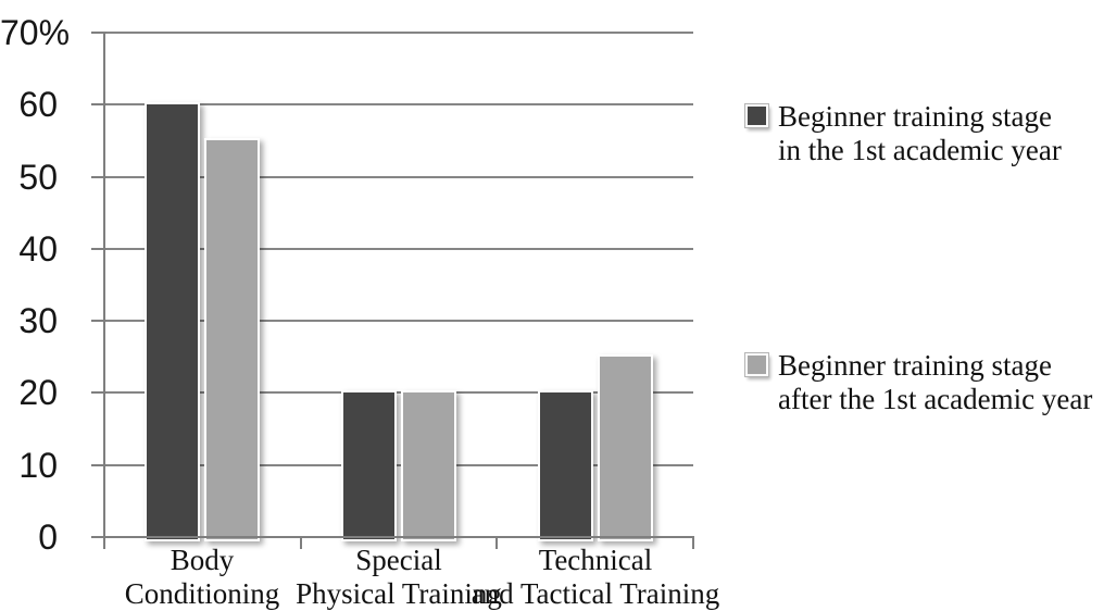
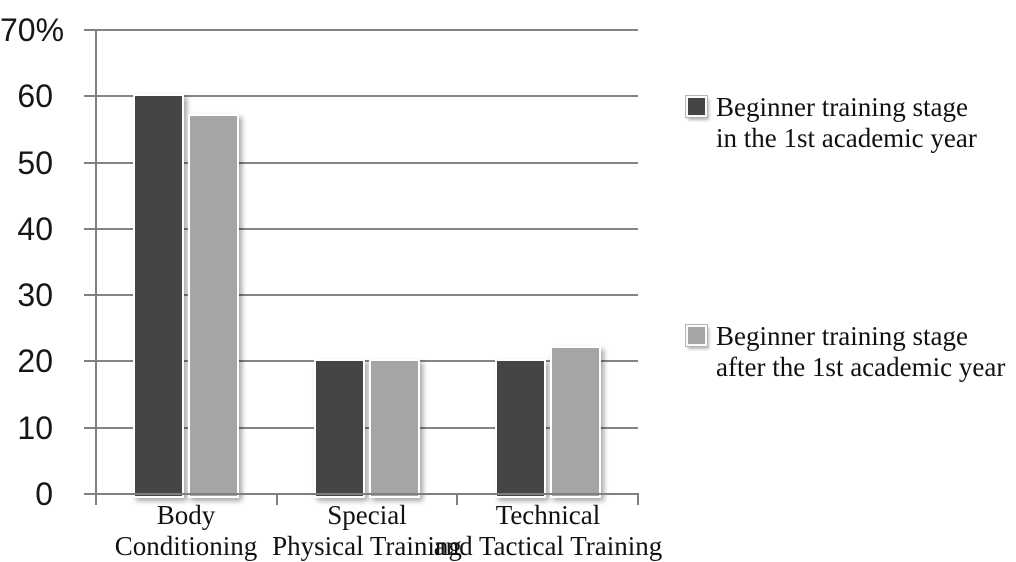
Beginner training stage after the 1st academic year/Body Conditioning: 55 -> 57
Beginner training stage after the 1st academic year/Technical and Tactical Training: 25 -> 22
